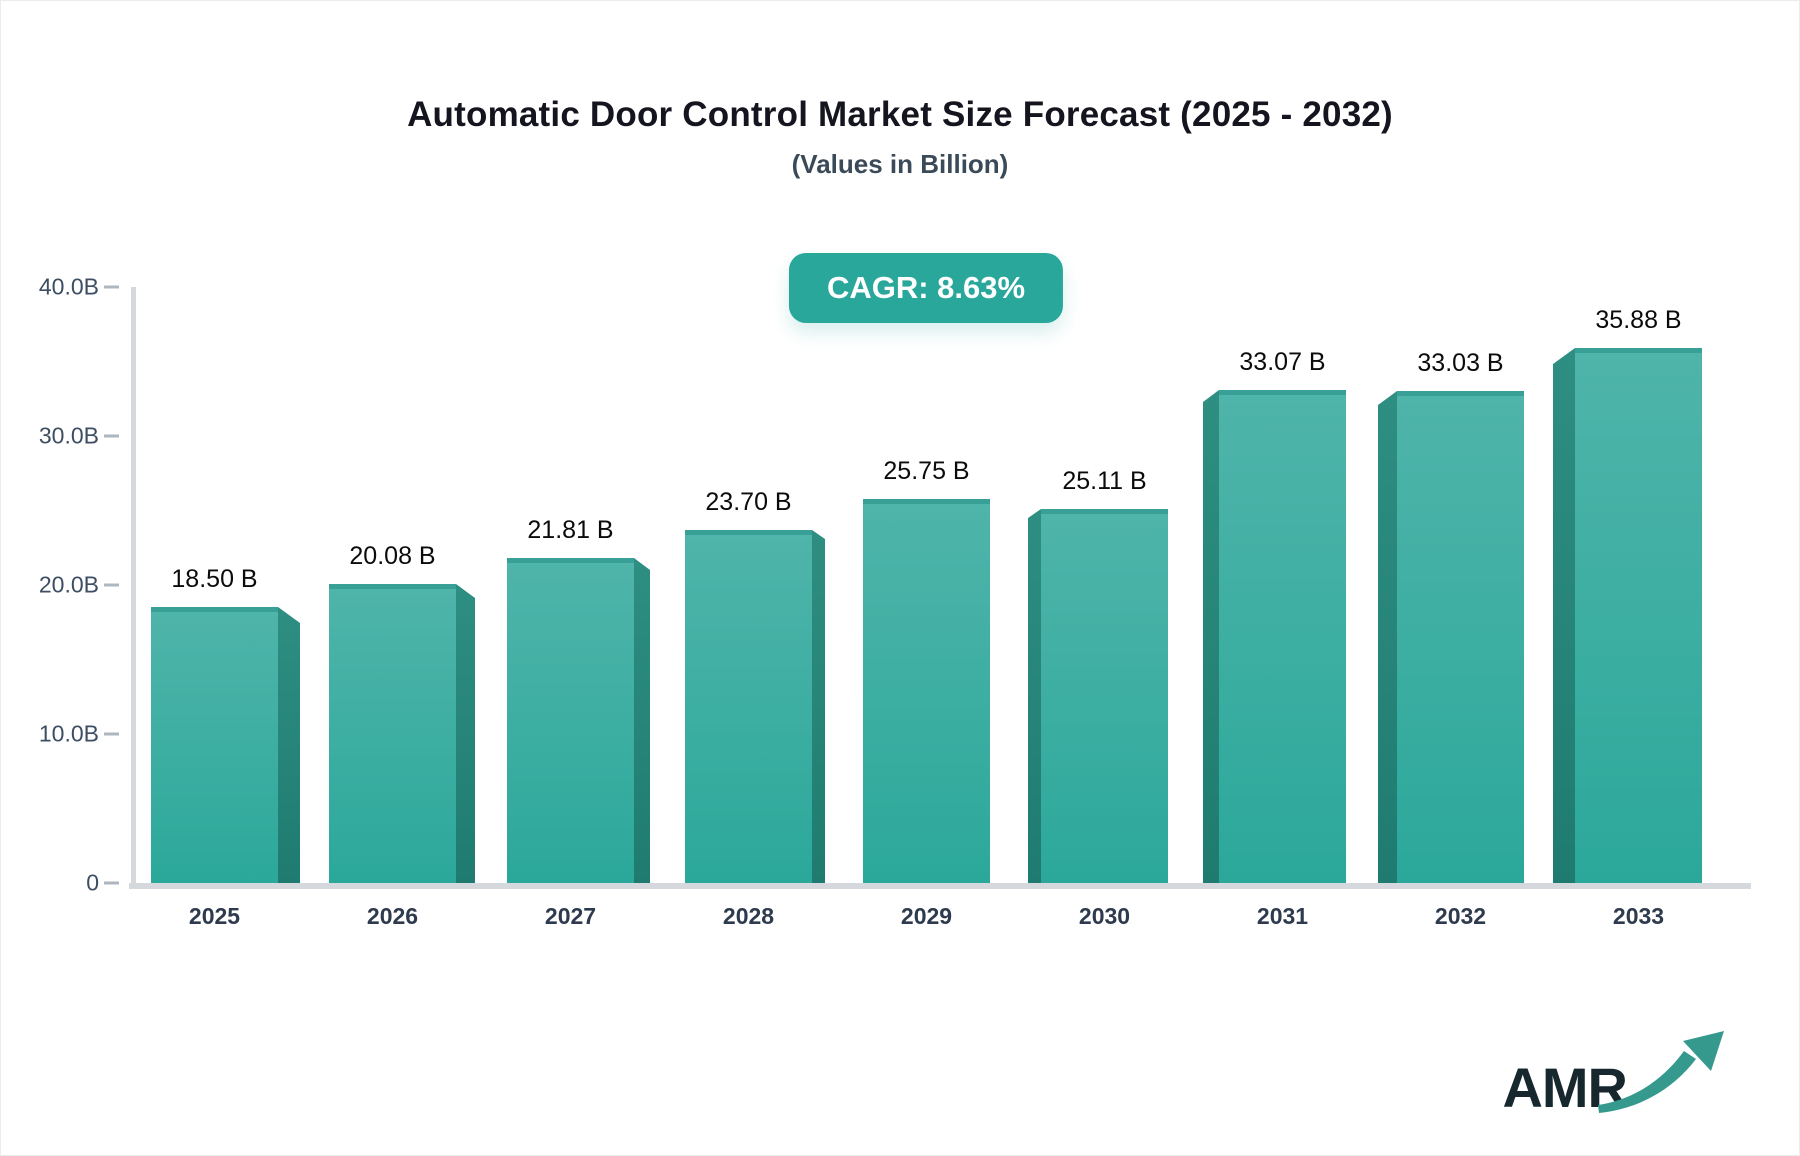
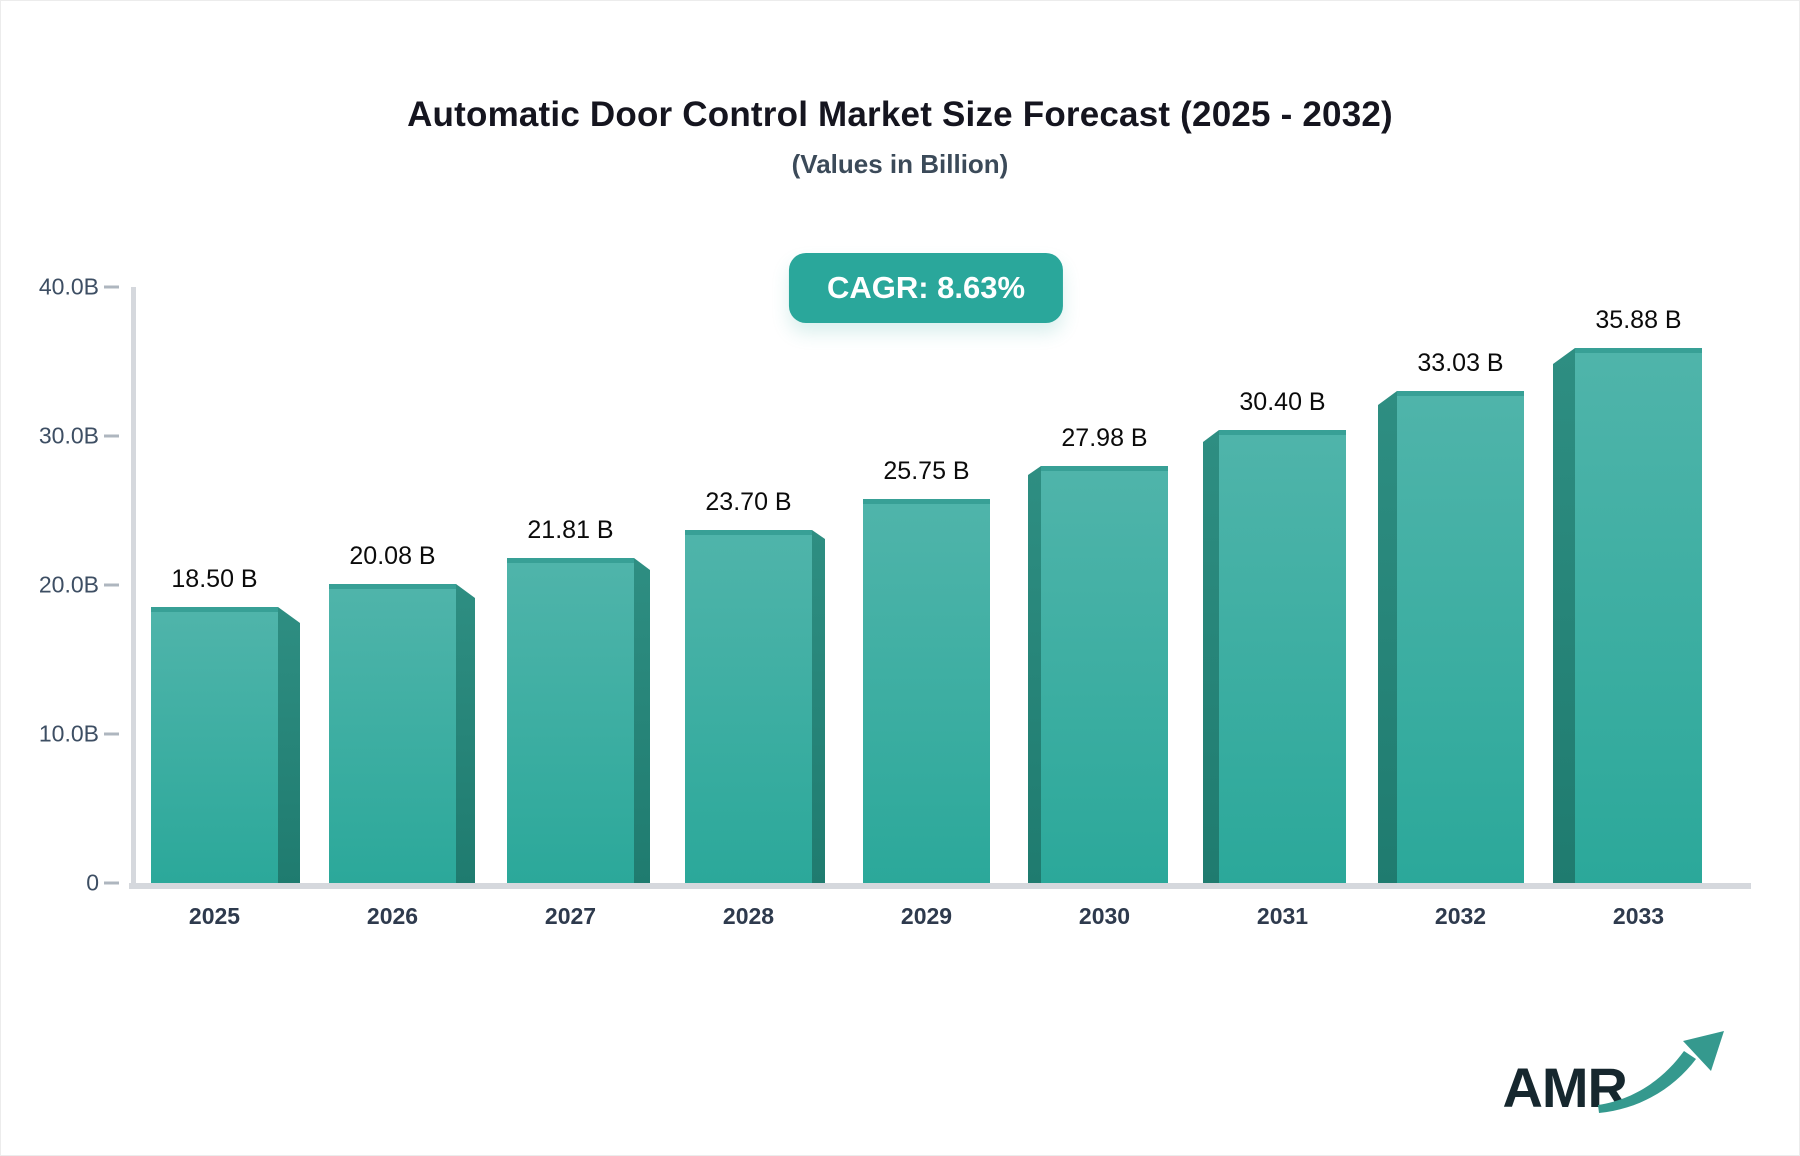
2030: 25.11 -> 27.98
2031: 33.07 -> 30.40
